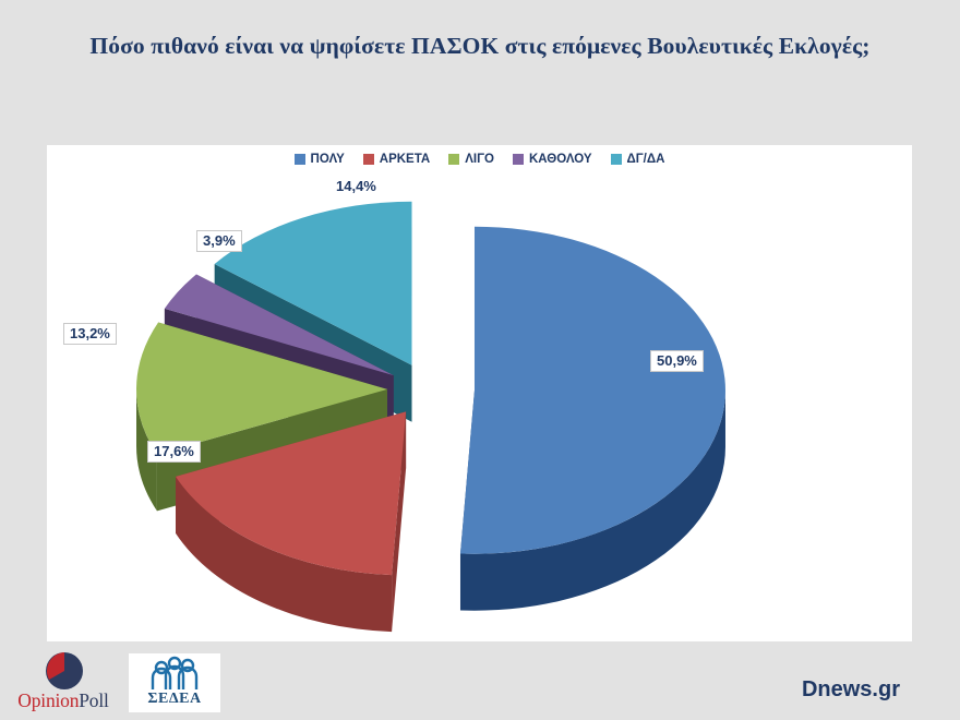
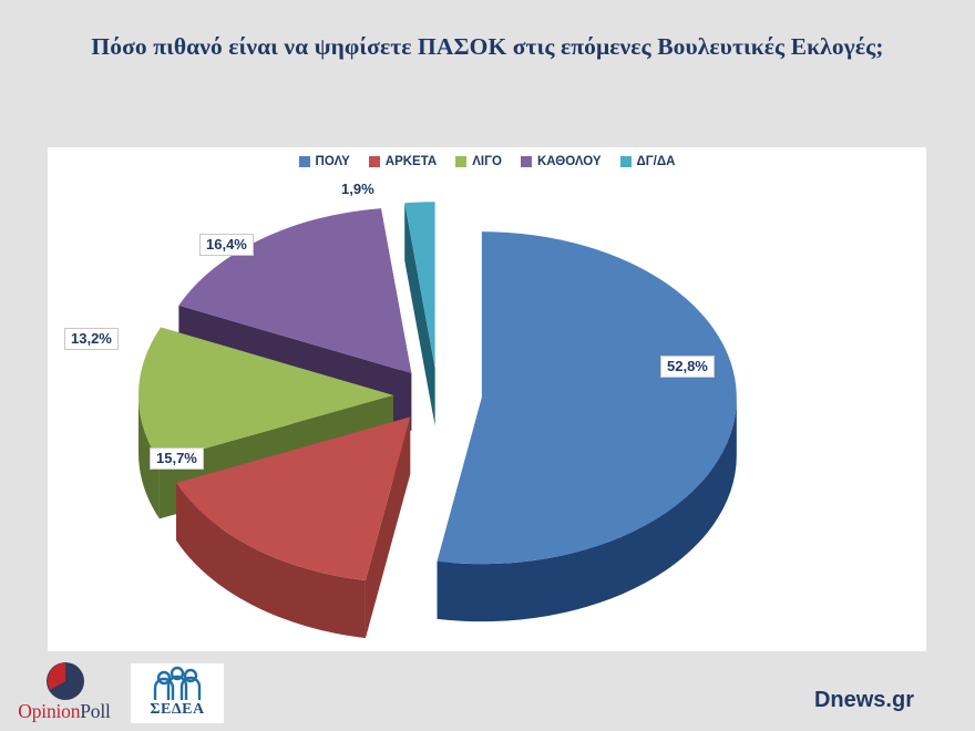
ΠΟΛΥ: 50,9% -> 52,8%
ΑΡΚΕΤΑ: 17,6% -> 15,7%
ΚΑΘΟΛΟΥ: 3,9% -> 16,4%
ΔΓ/ΔΑ: 14,4% -> 1,9%
